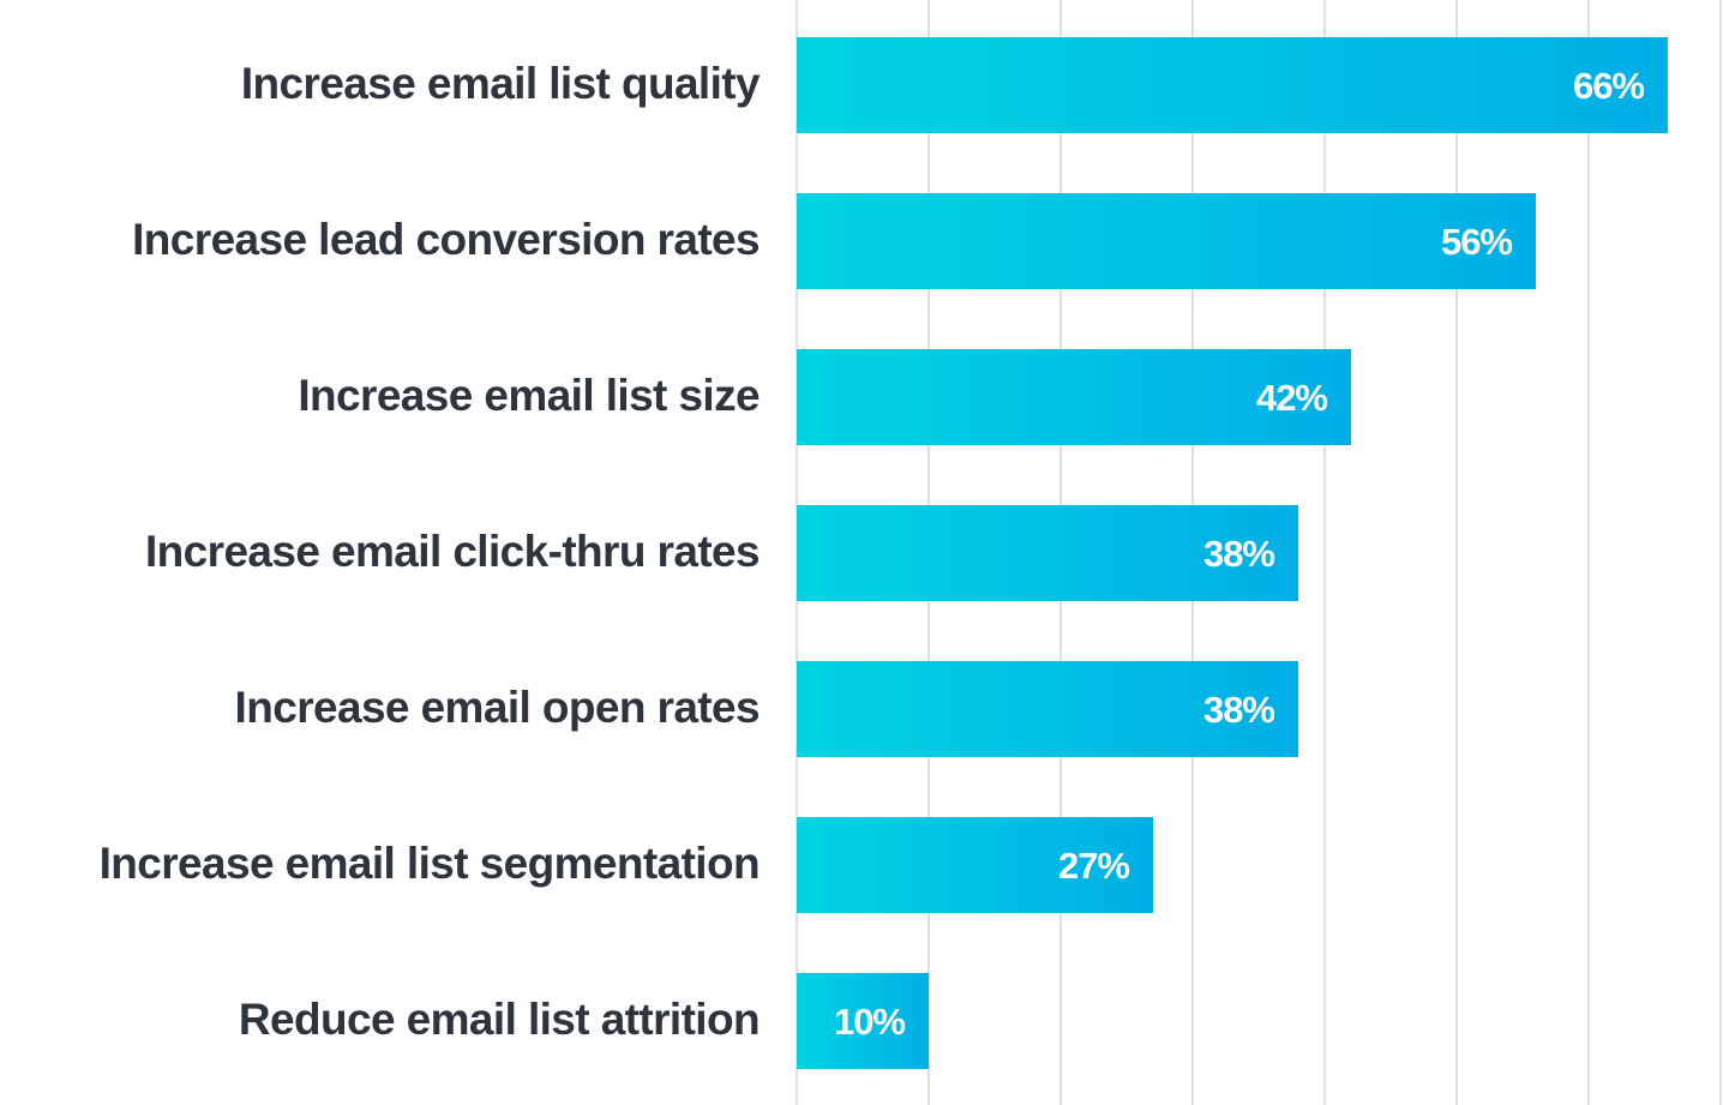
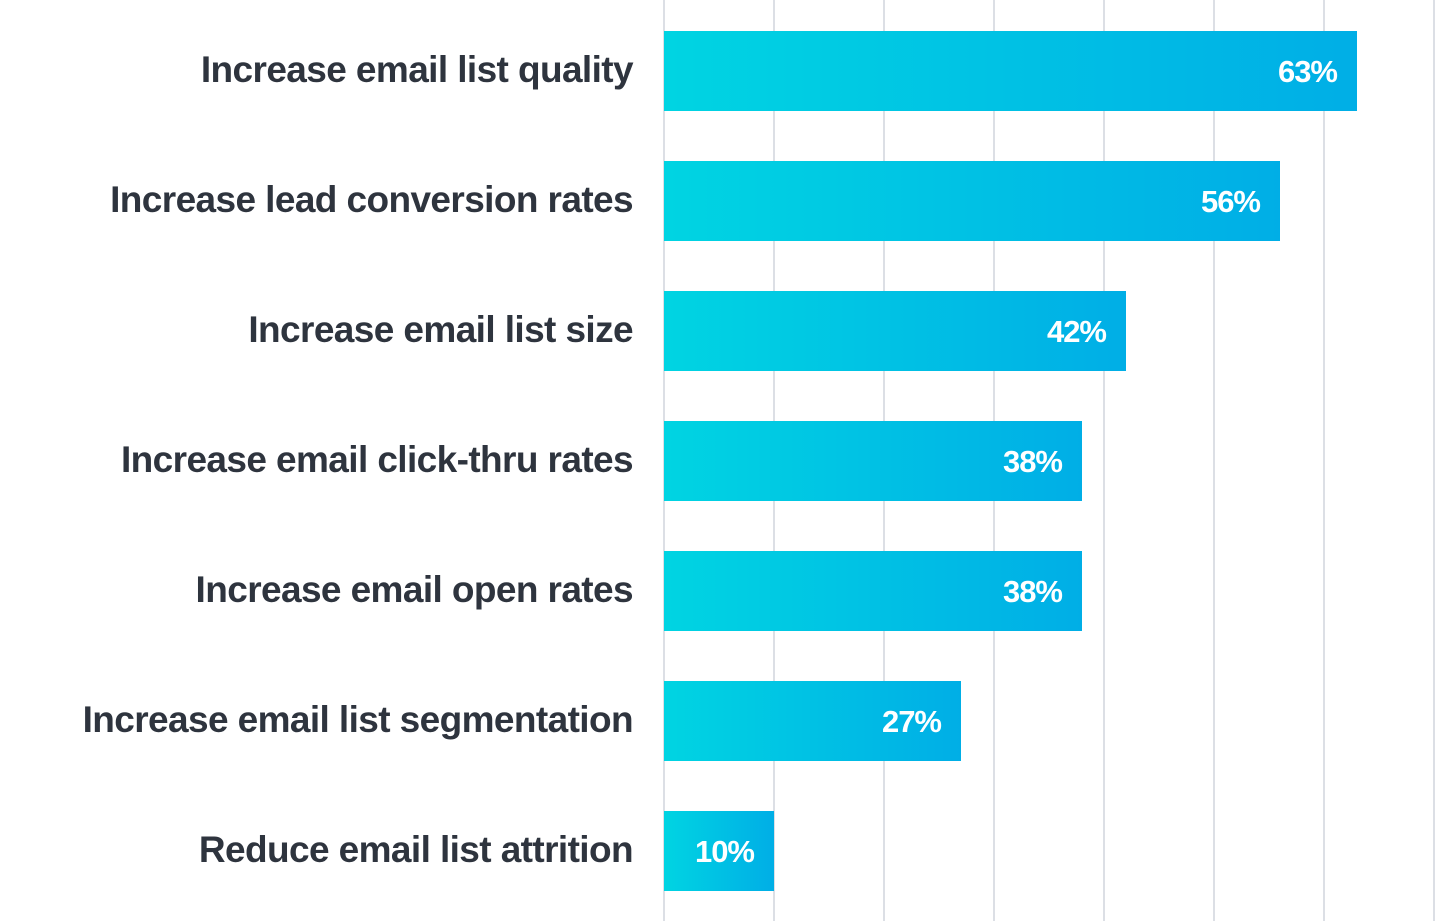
Increase email list quality: 66% -> 63%
